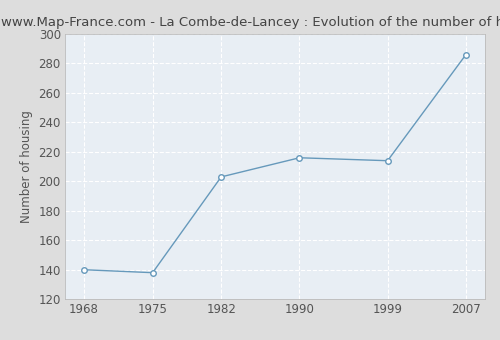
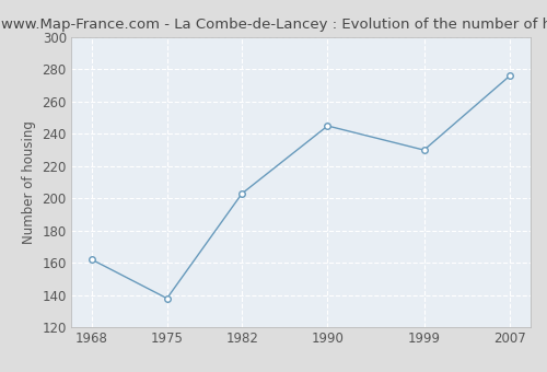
1968: 140 -> 162
1990: 216 -> 245
1999: 214 -> 230
2007: 286 -> 276
